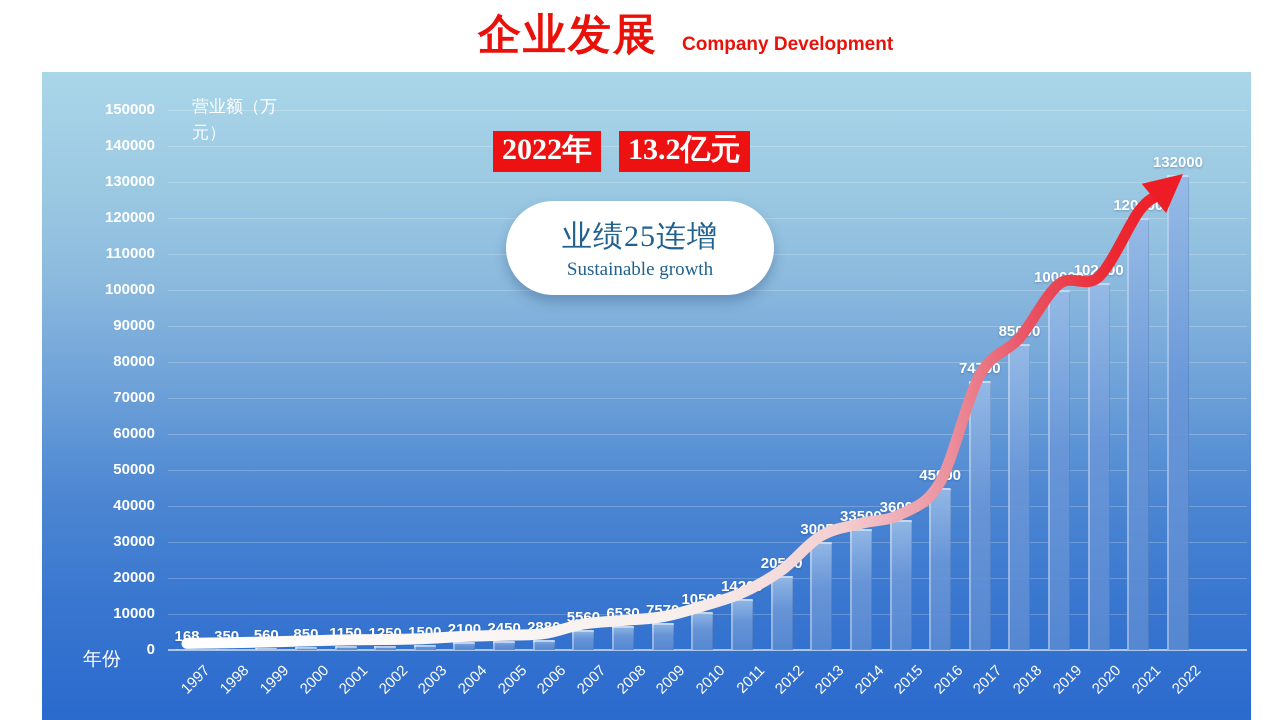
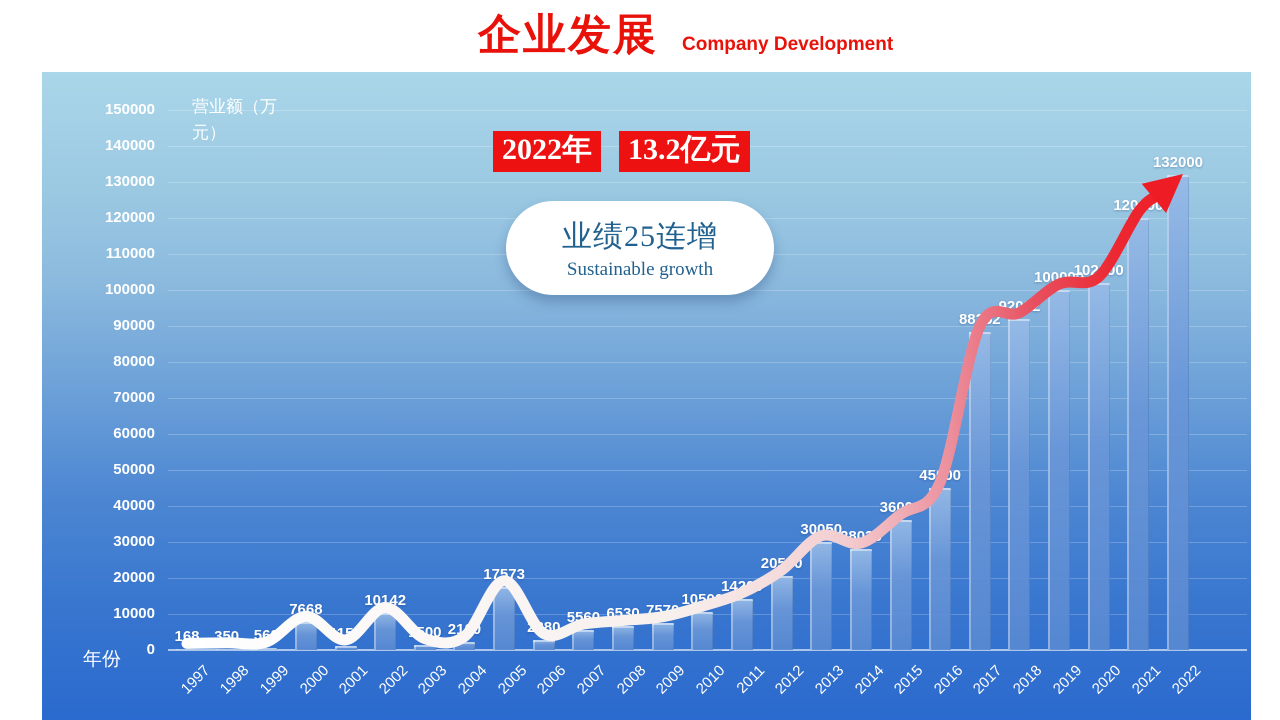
2000: 850 -> 7668
2002: 1250 -> 10142
2005: 2450 -> 17573
2014: 33500 -> 28035
2017: 74700 -> 88252
2018: 85000 -> 92032
